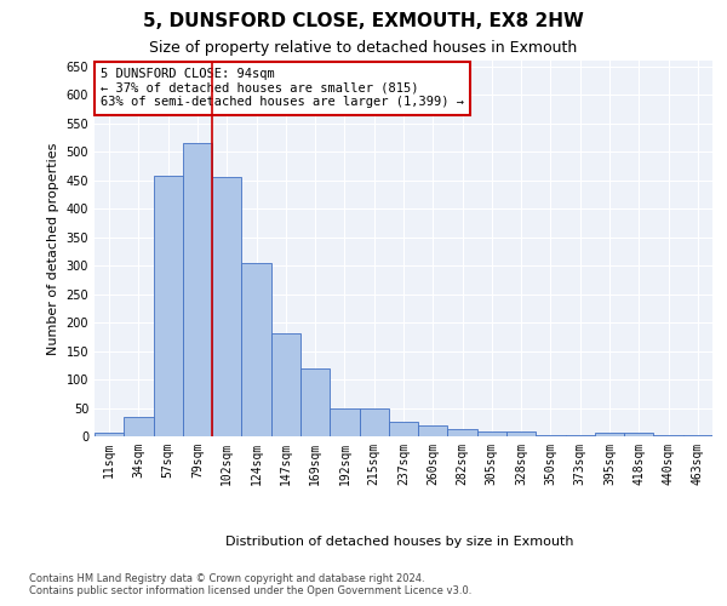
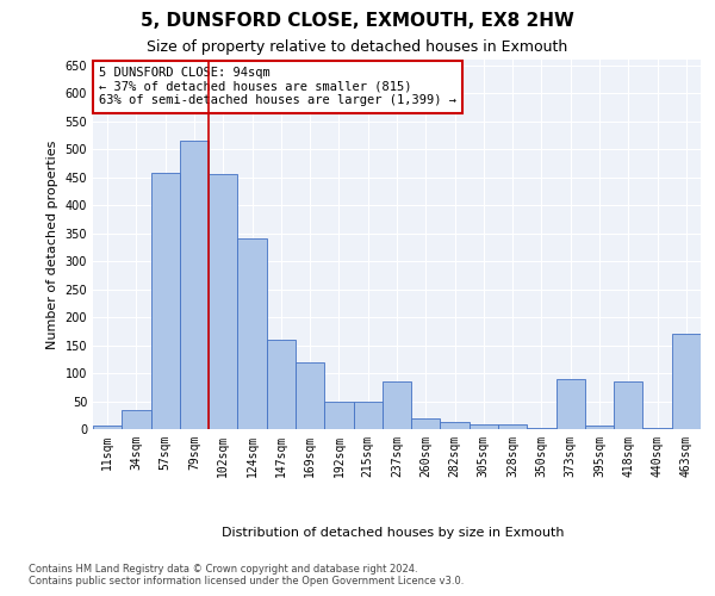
124sqm: 305 -> 340
147sqm: 180 -> 160
237sqm: 26 -> 85
373sqm: 3 -> 90
418sqm: 7 -> 85
463sqm: 3 -> 170
